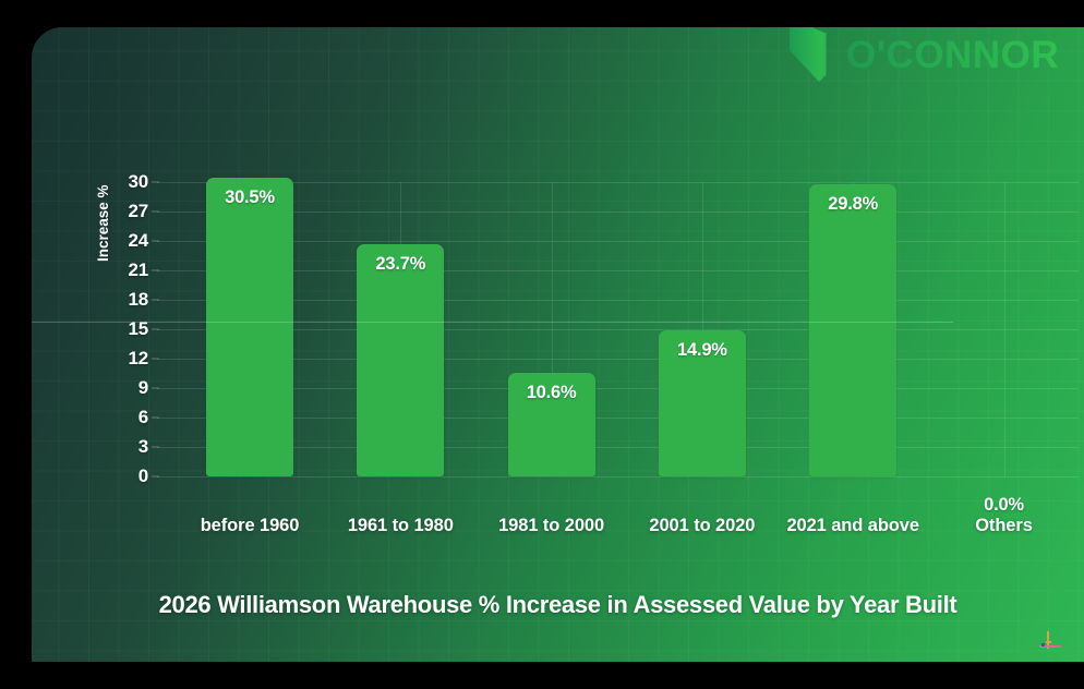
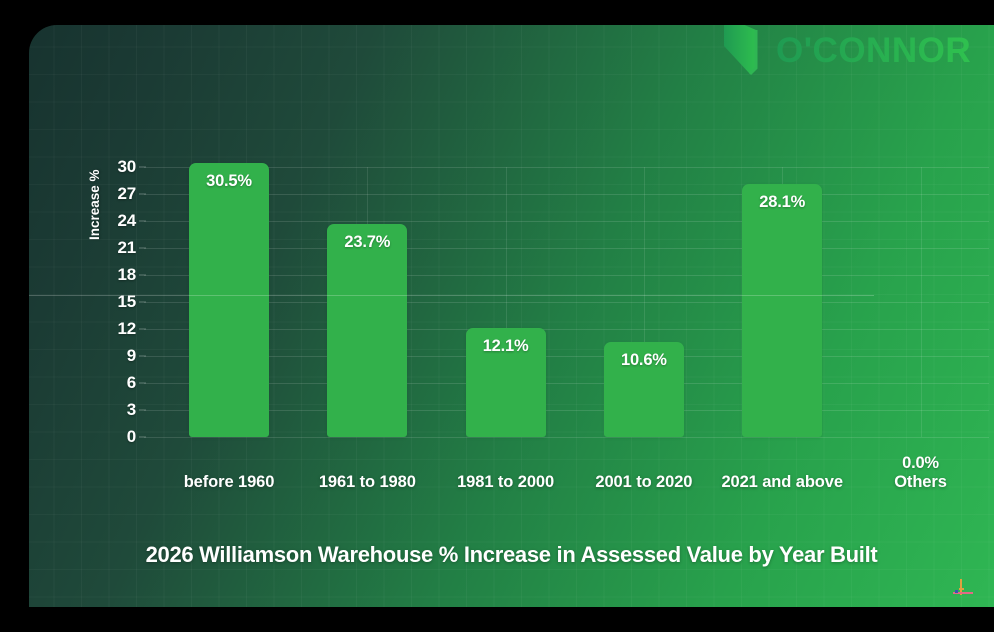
1981 to 2000: 10.6% -> 12.1%
2001 to 2020: 14.9% -> 10.6%
2021 and above: 29.8% -> 28.1%
